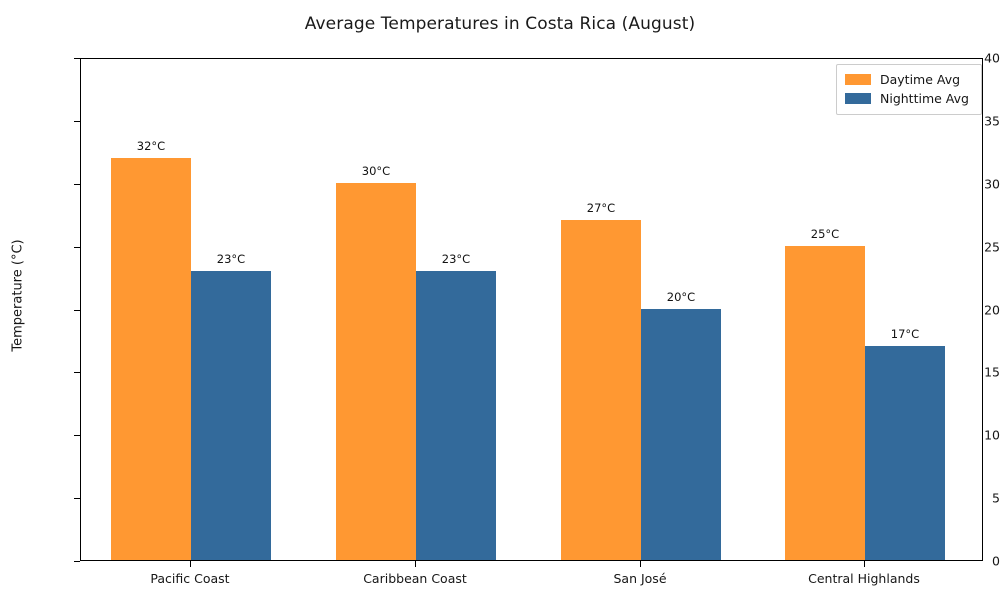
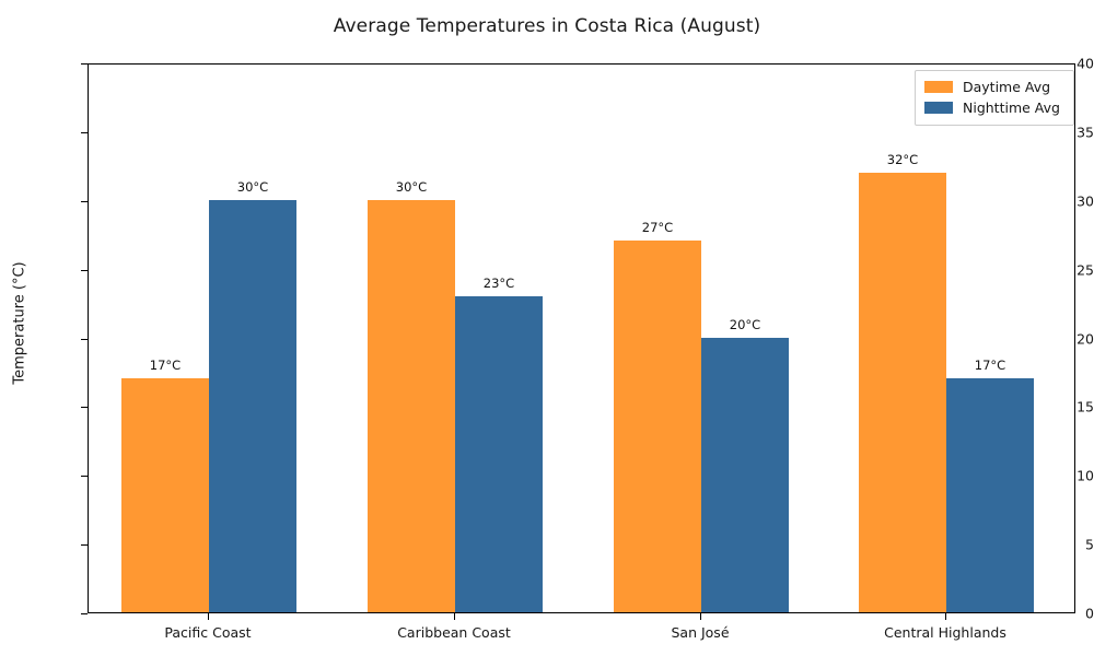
Daytime Avg/Pacific Coast: 32°C -> 17°C
Nighttime Avg/Pacific Coast: 23°C -> 30°C
Daytime Avg/Central Highlands: 25°C -> 32°C
